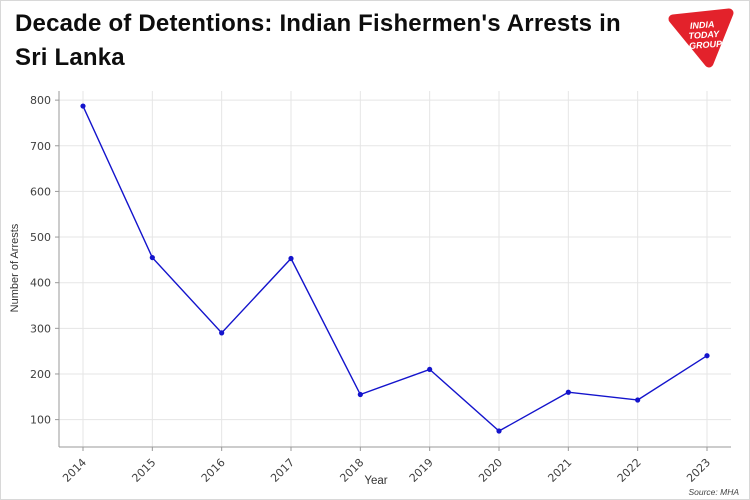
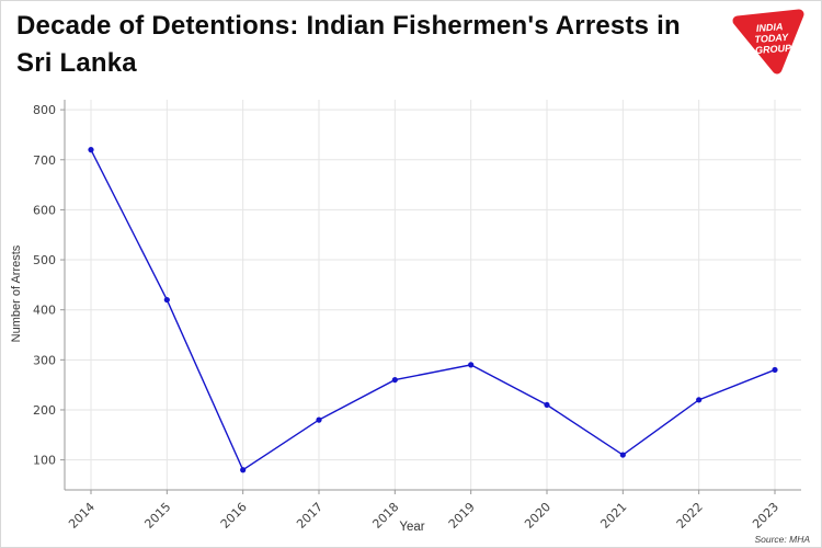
2014: 790 -> 720
2015: 460 -> 420
2016: 290 -> 80
2017: 450 -> 180
2018: 160 -> 260
2019: 210 -> 290
2020: 80 -> 210
2021: 160 -> 110
2022: 140 -> 220
2023: 240 -> 280
